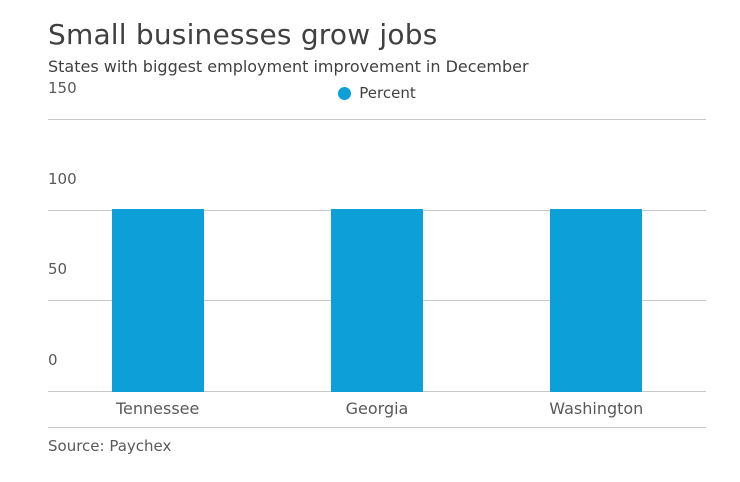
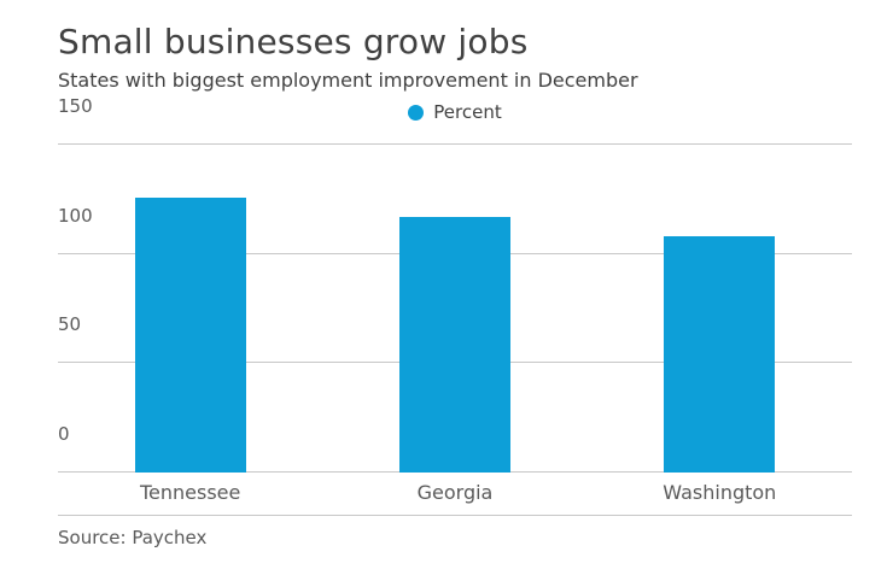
Tennessee: 101 -> 126
Georgia: 101 -> 117
Washington: 101 -> 108
